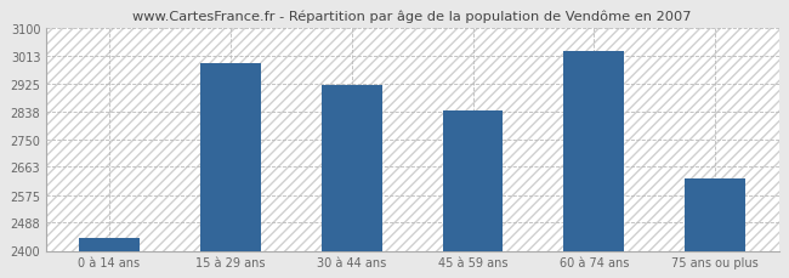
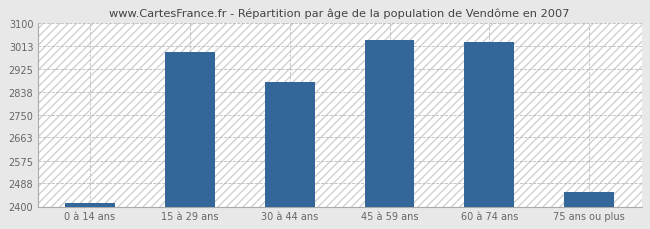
0 à 14 ans: 2440 -> 2415
30 à 44 ans: 2920 -> 2875
45 à 59 ans: 2840 -> 3035
75 ans ou plus: 2625 -> 2455
